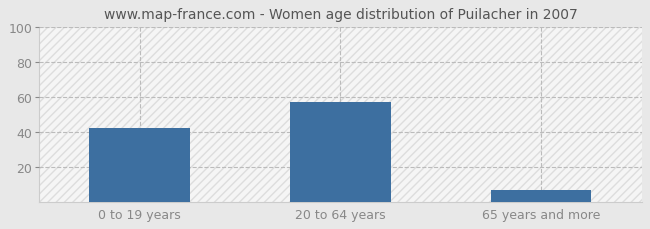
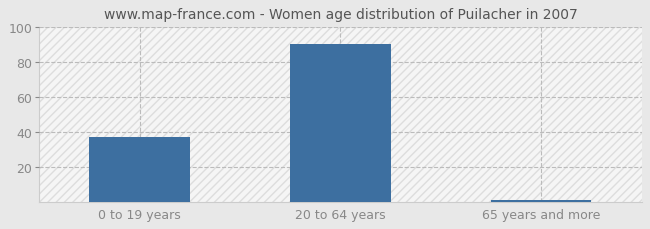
0 to 19 years: 42 -> 37
20 to 64 years: 57 -> 90
65 years and more: 7 -> 1
